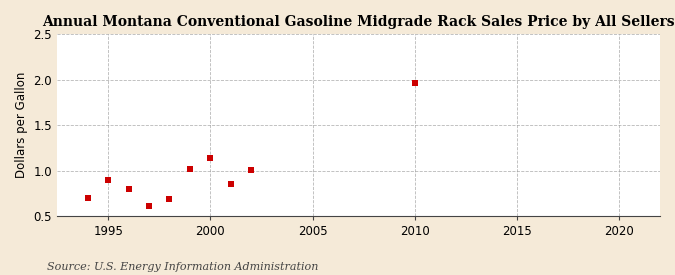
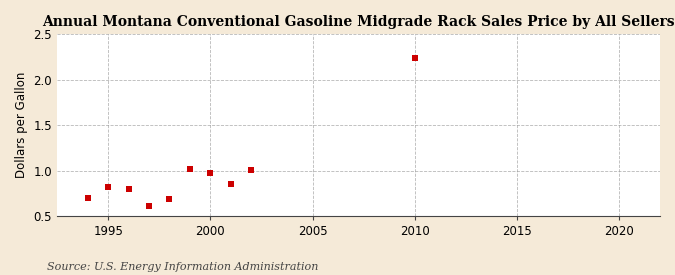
1995: 0.90 -> 0.82
2000: 1.14 -> 0.97
2010: 1.96 -> 2.24
